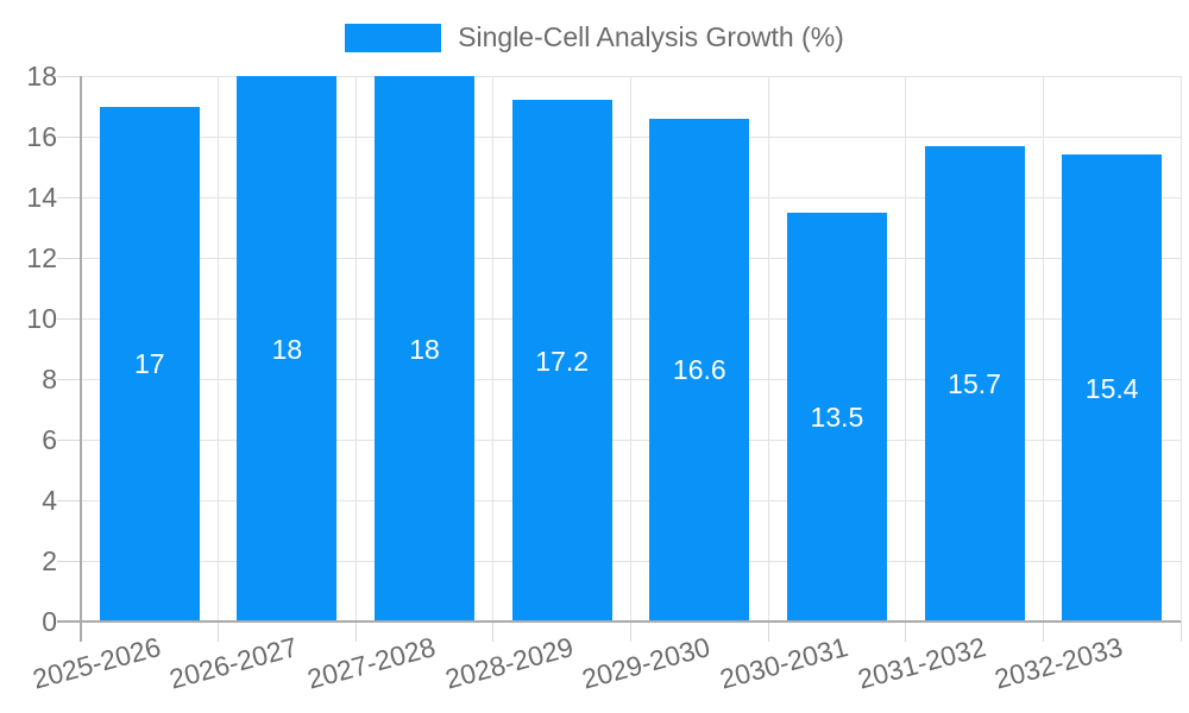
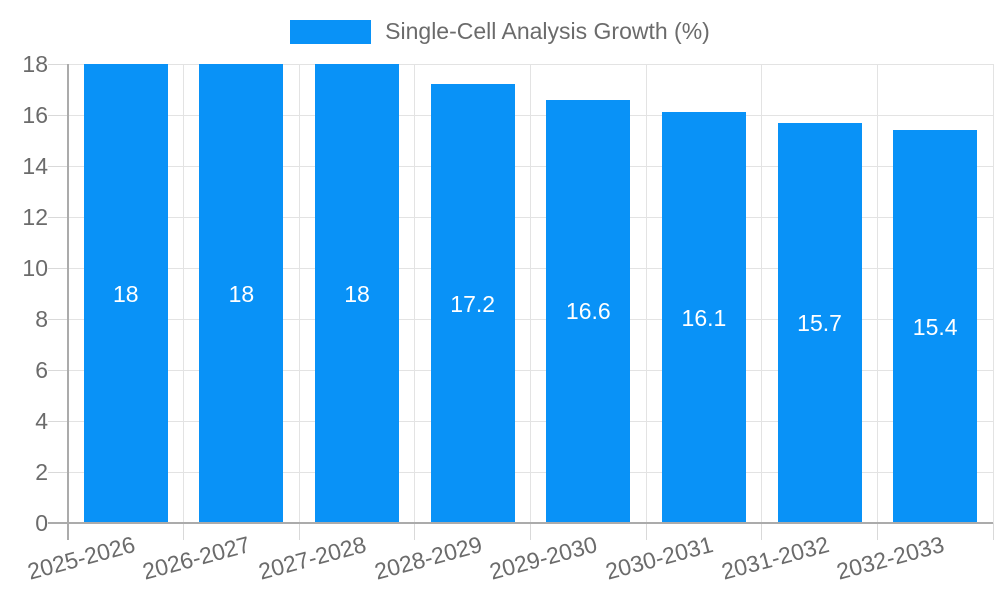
2025-2026: 17 -> 18
2030-2031: 13.5 -> 16.1
